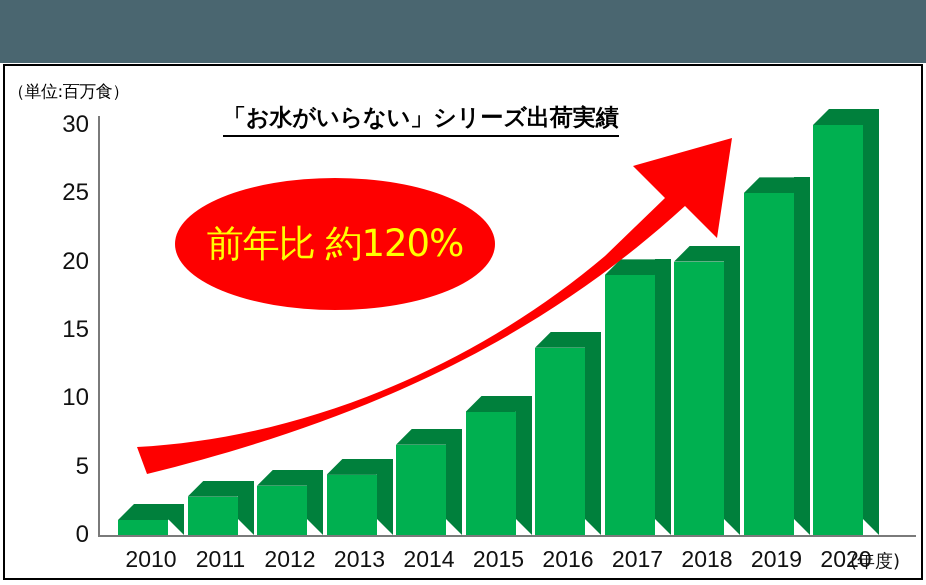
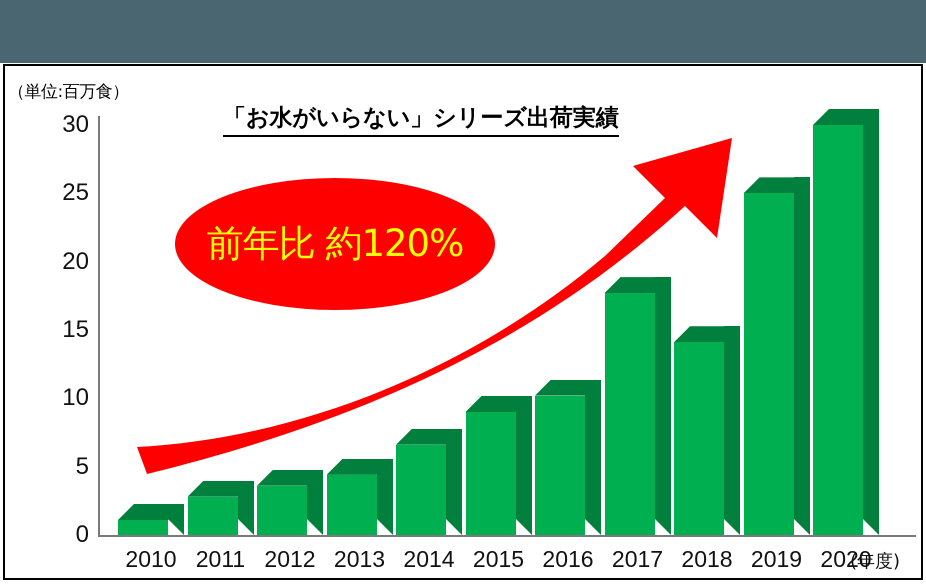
2016: 13.7 -> 10.2
2017: 19.0 -> 17.7
2018: 20.0 -> 14.1
